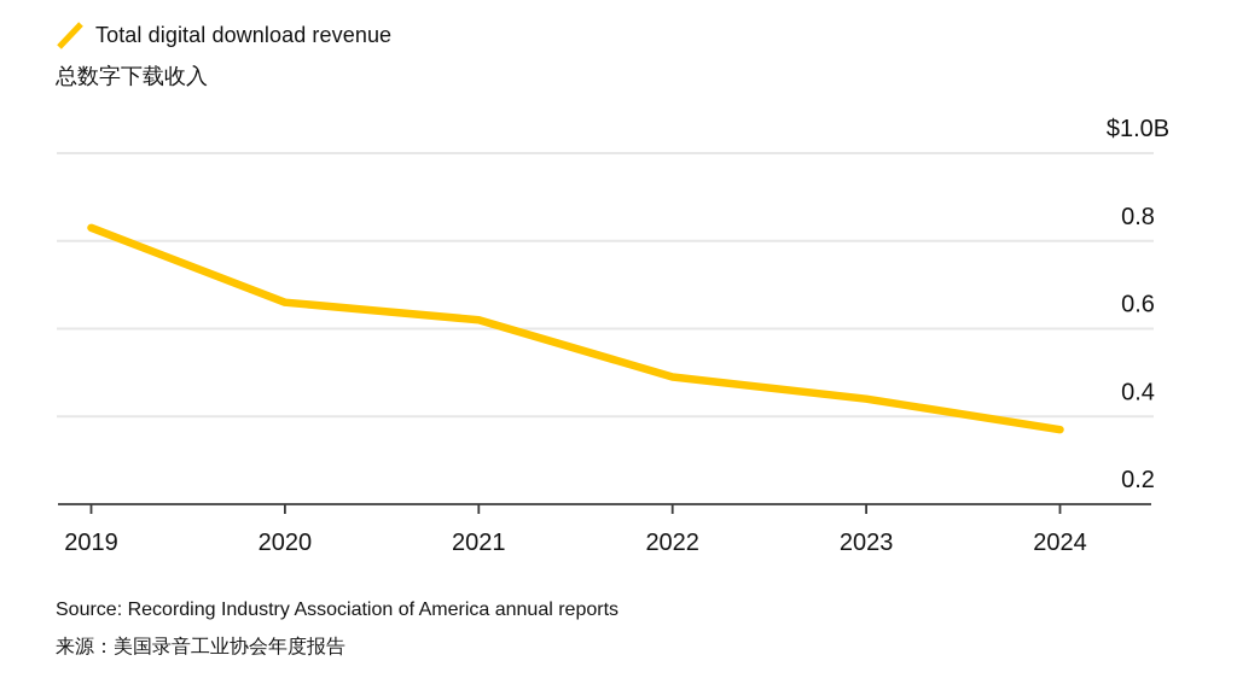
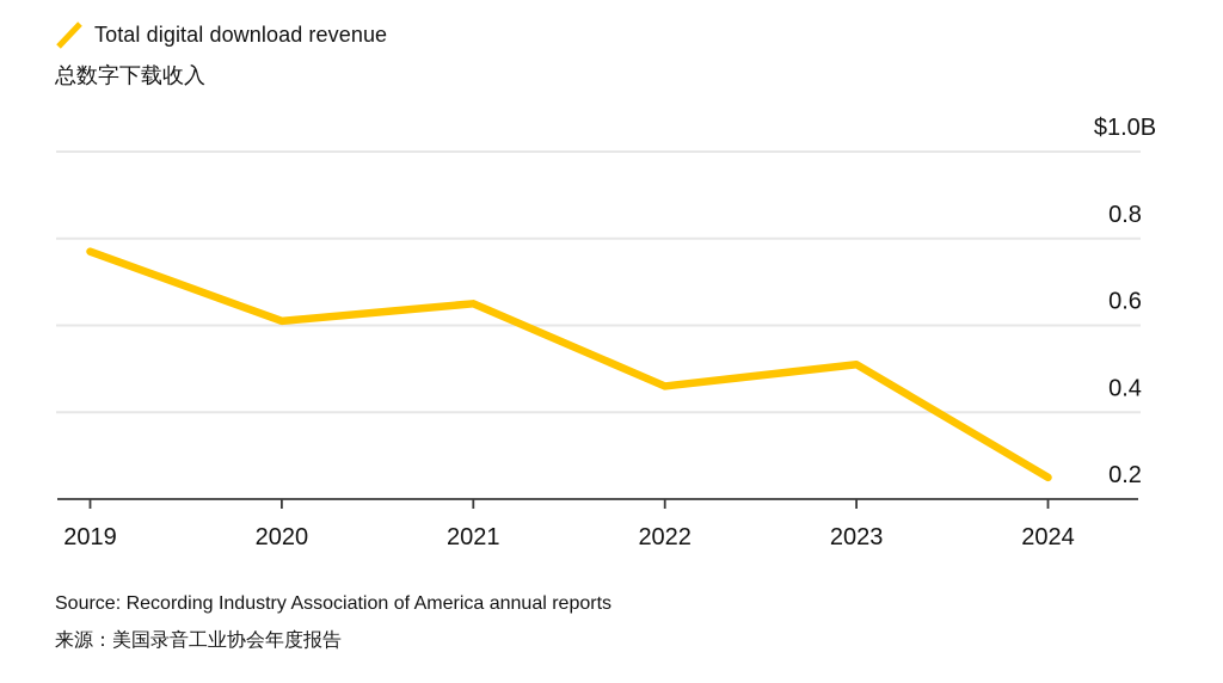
2019: 0.83 -> 0.77
2020: 0.66 -> 0.61
2021: 0.62 -> 0.65
2022: 0.49 -> 0.46
2023: 0.44 -> 0.51
2024: 0.37 -> 0.25
